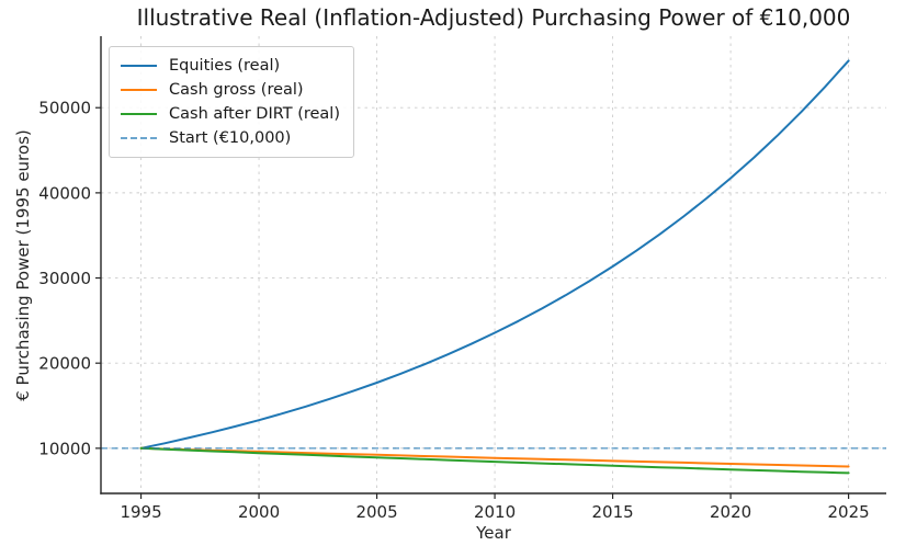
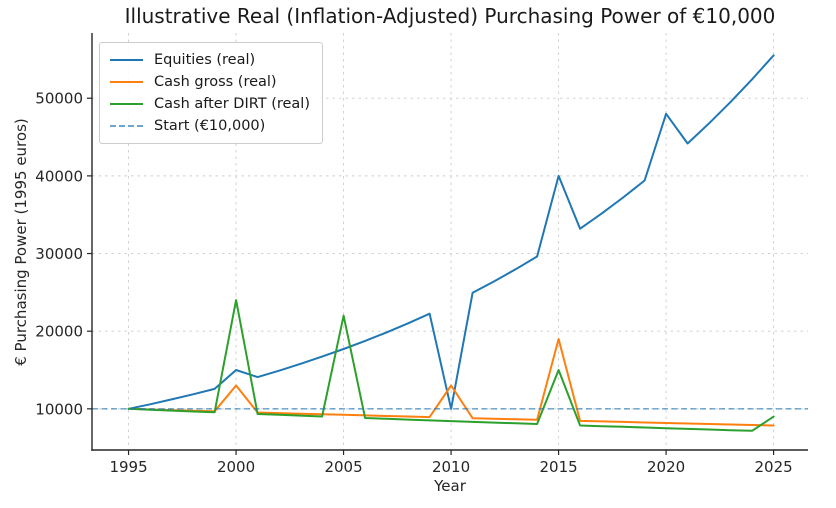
Equities (real)/2000: 13000 -> 15000
Cash gross (real)/2000: 10000 -> 13000
Cash after DIRT (real)/2000: 9000 -> 24000
Cash after DIRT (real)/2005: 9000 -> 22000
Equities (real)/2010: 24000 -> 10000
Cash gross (real)/2010: 9000 -> 13000
Equities (real)/2015: 31000 -> 40000
Cash gross (real)/2015: 9000 -> 19000
Cash after DIRT (real)/2015: 8000 -> 15000
Equities (real)/2020: 42000 -> 48000
Cash after DIRT (real)/2025: 7000 -> 9000
